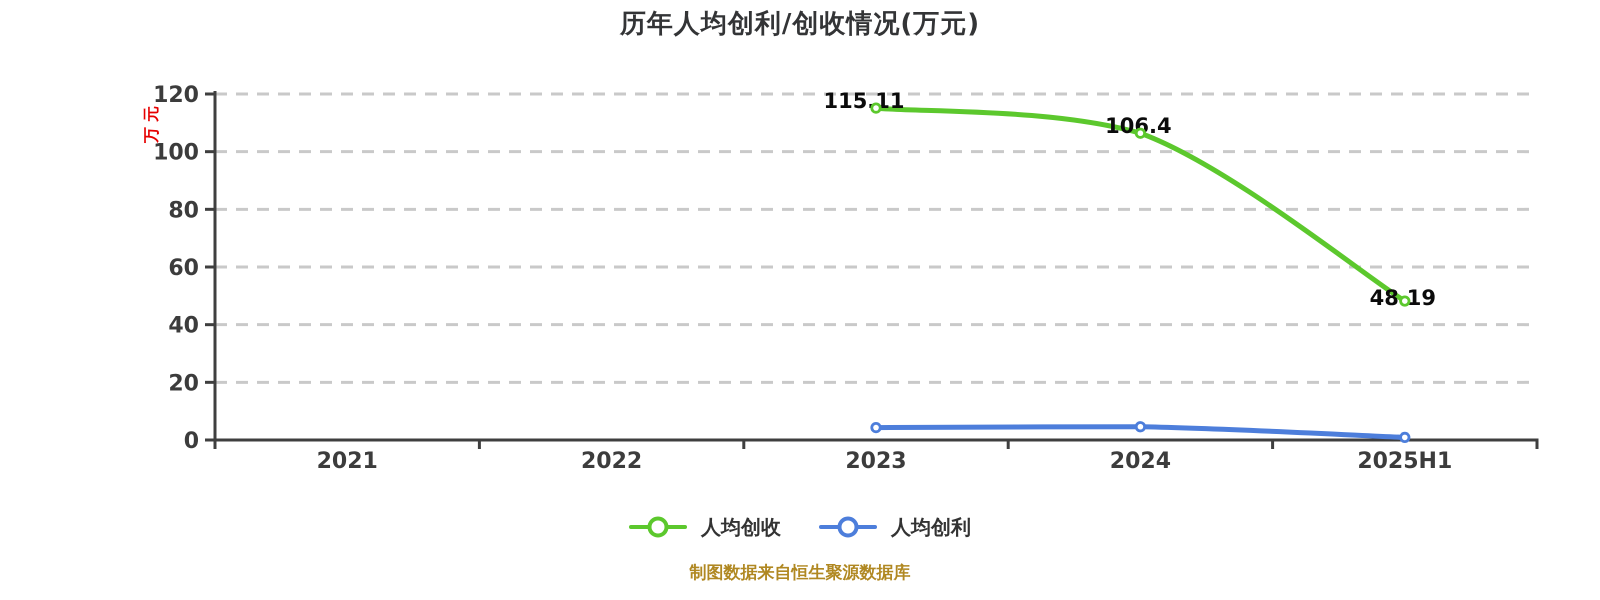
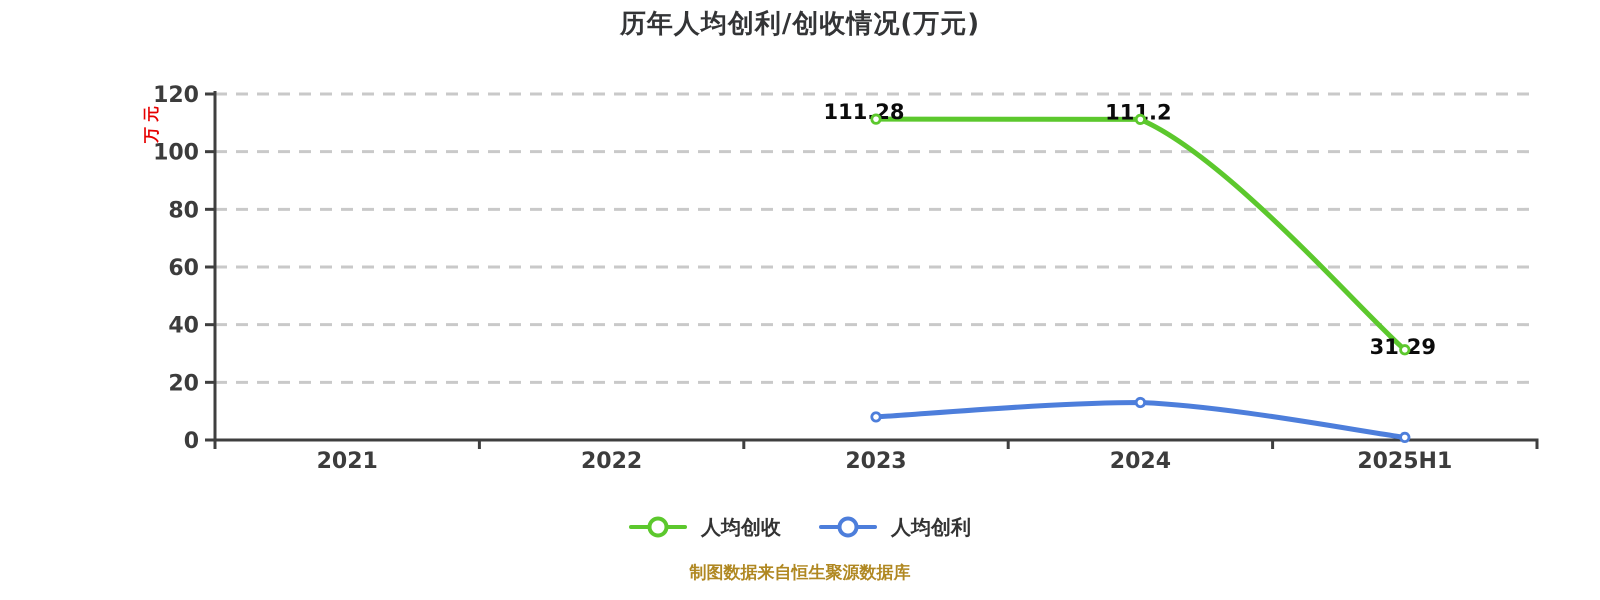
人均创收/2023: 115.11 -> 111.28
人均创利/2023: 4 -> 8
人均创收/2024: 106.4 -> 111.2
人均创利/2024: 5 -> 13
人均创收/2025H1: 48.19 -> 31.29
